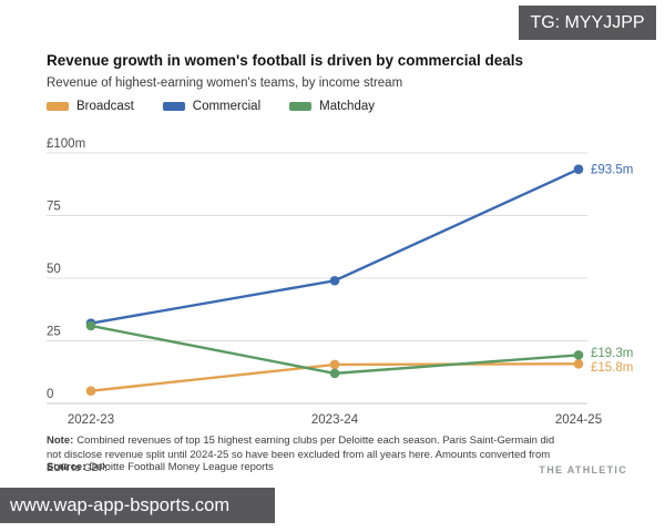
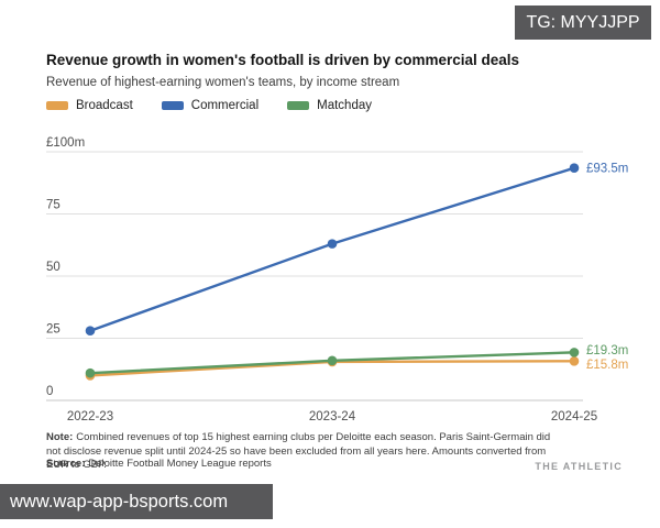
Broadcast/2022-23: £5m -> £10m
Commercial/2022-23: £32m -> £28m
Matchday/2022-23: £31m -> £11m
Commercial/2023-24: £49m -> £63m
Matchday/2023-24: £12m -> £16m
